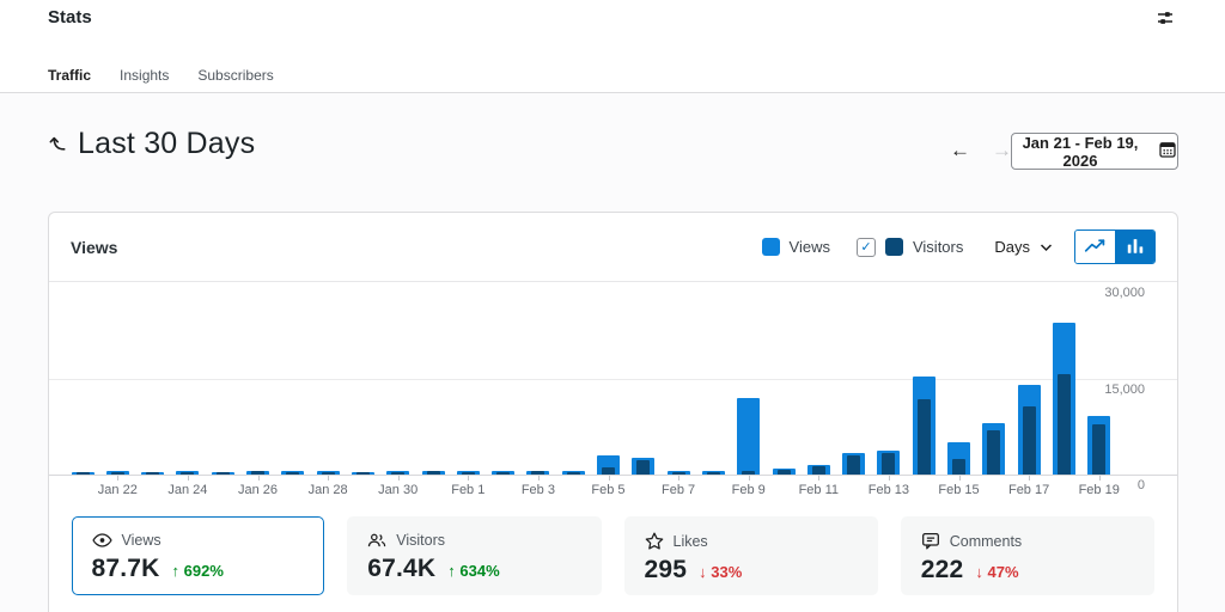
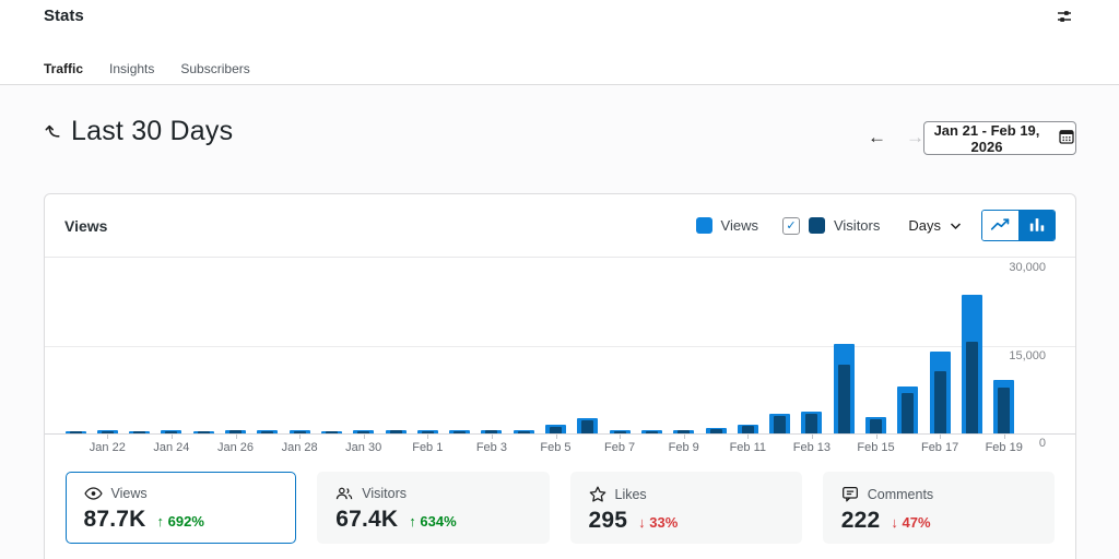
Views/Feb 5: 3000 -> 2000
Views/Feb 9: 12000 -> 1000
Views/Feb 15: 5000 -> 3000
